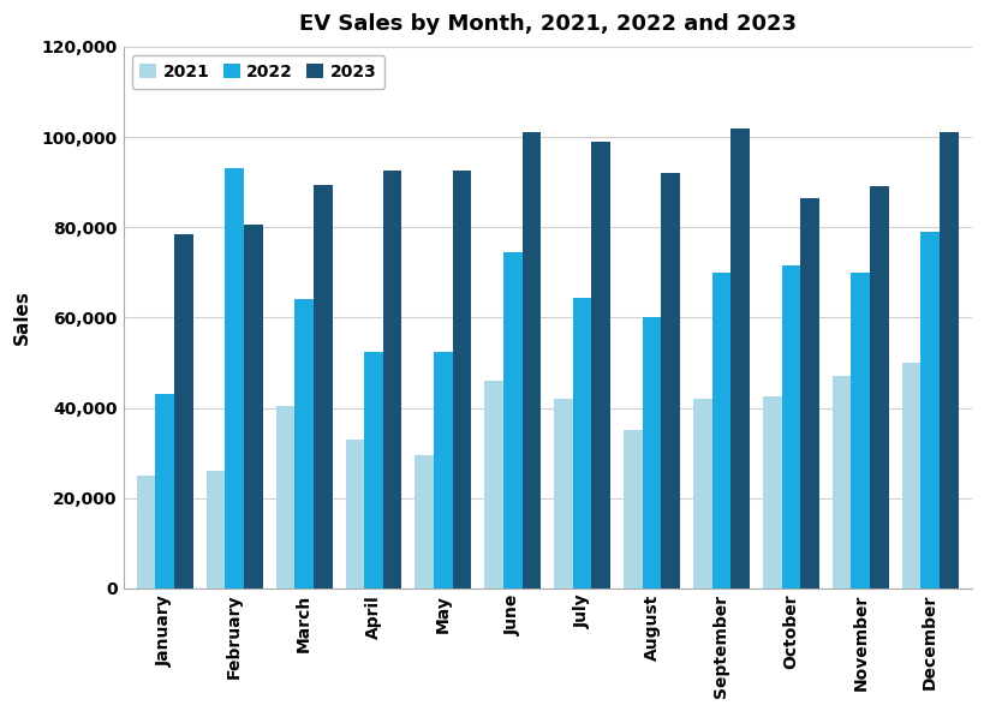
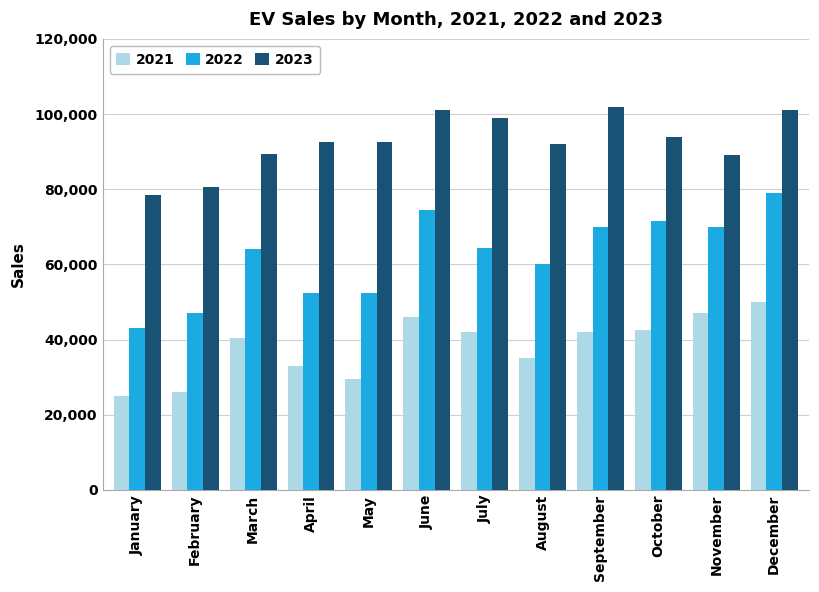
2022/February: 93,000 -> 47,000
2023/October: 86,500 -> 94,000
